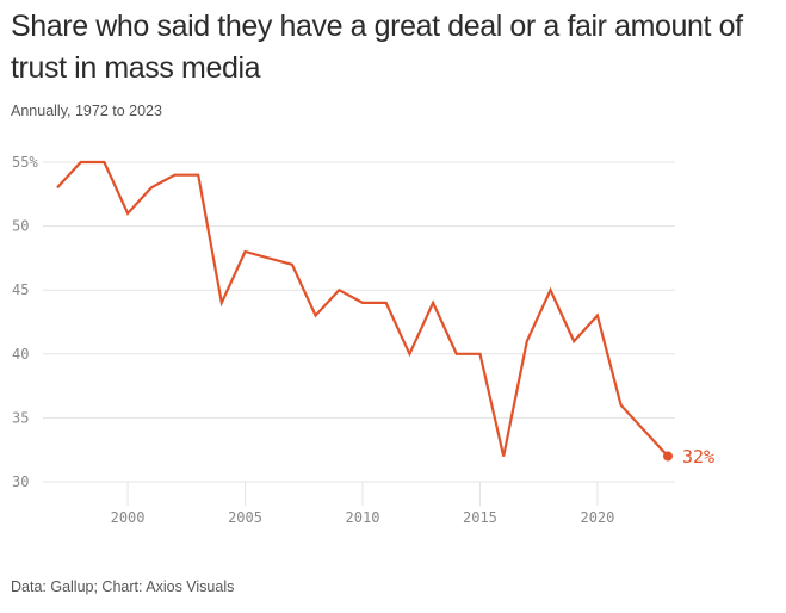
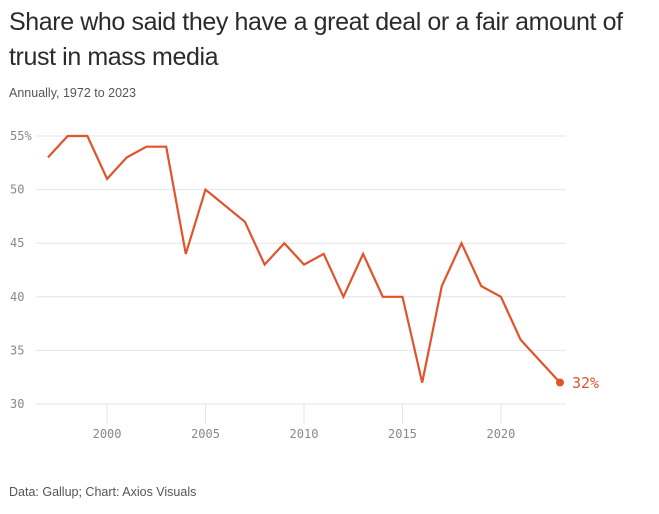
2005: 48% -> 50%
2010: 44% -> 43%
2020: 43% -> 40%
